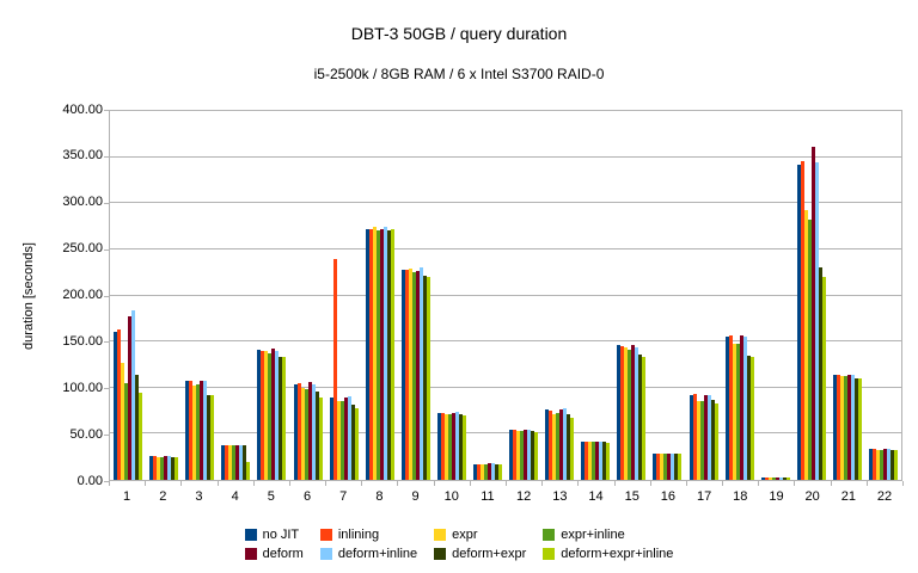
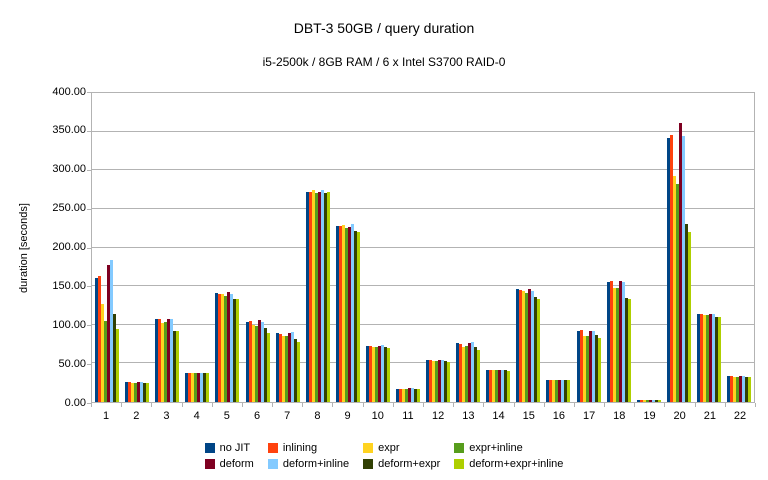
deform+expr+inline/4: 20 -> 40
inlining/7: 240 -> 90
